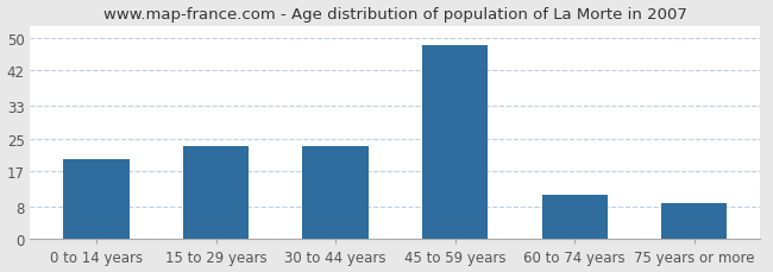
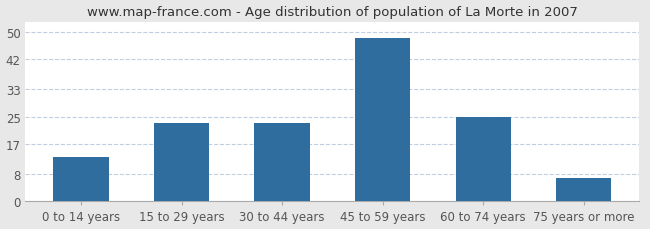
0 to 14 years: 20 -> 13
60 to 74 years: 11 -> 25
75 years or more: 9 -> 7
